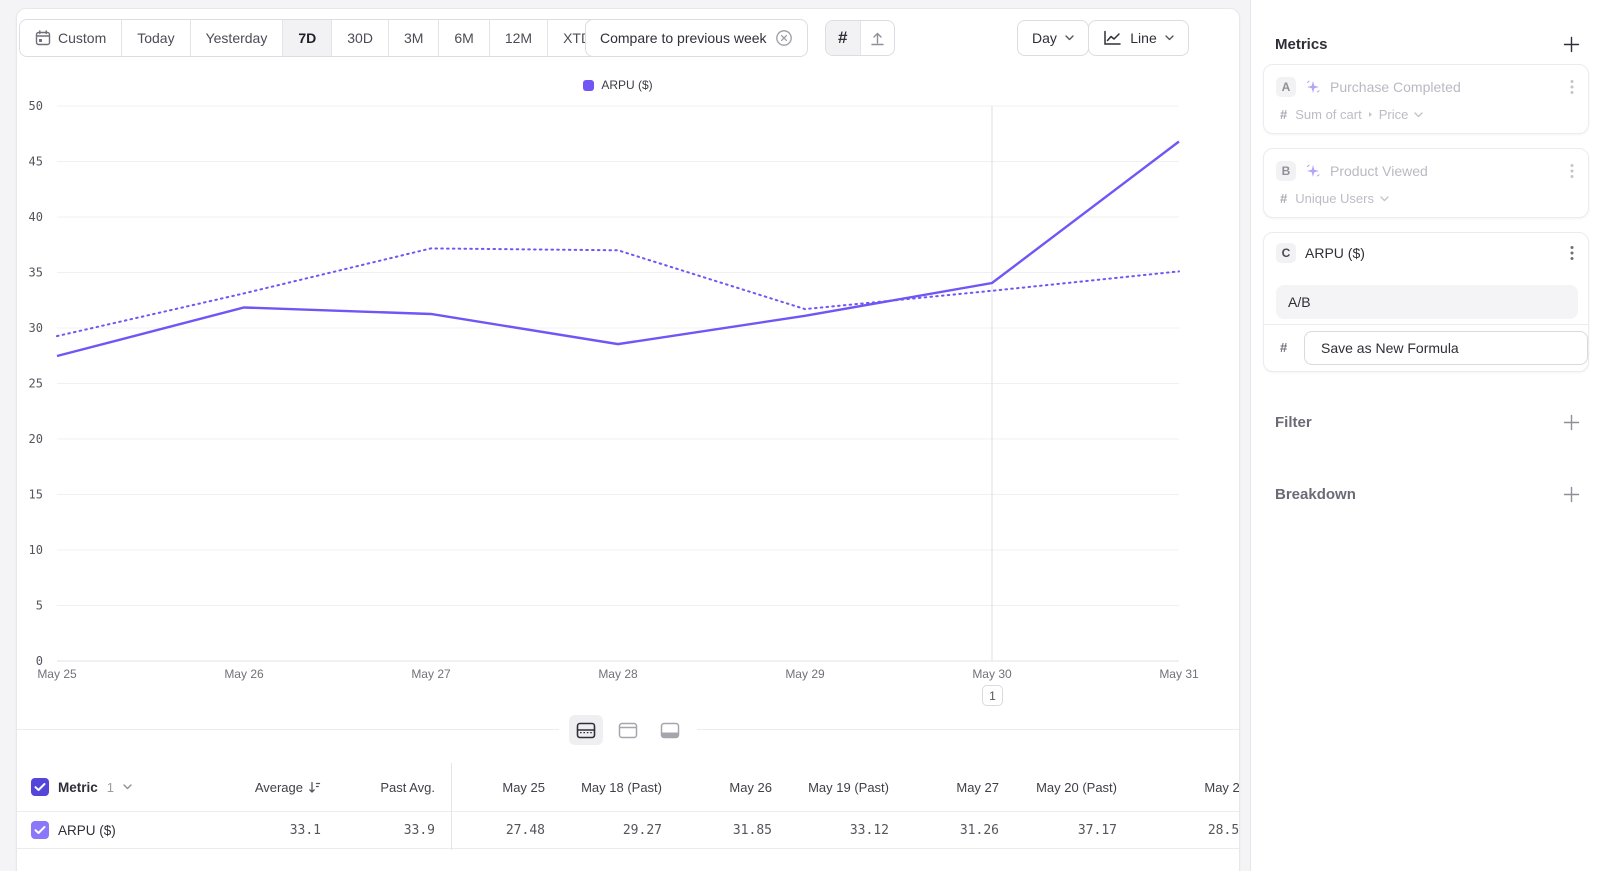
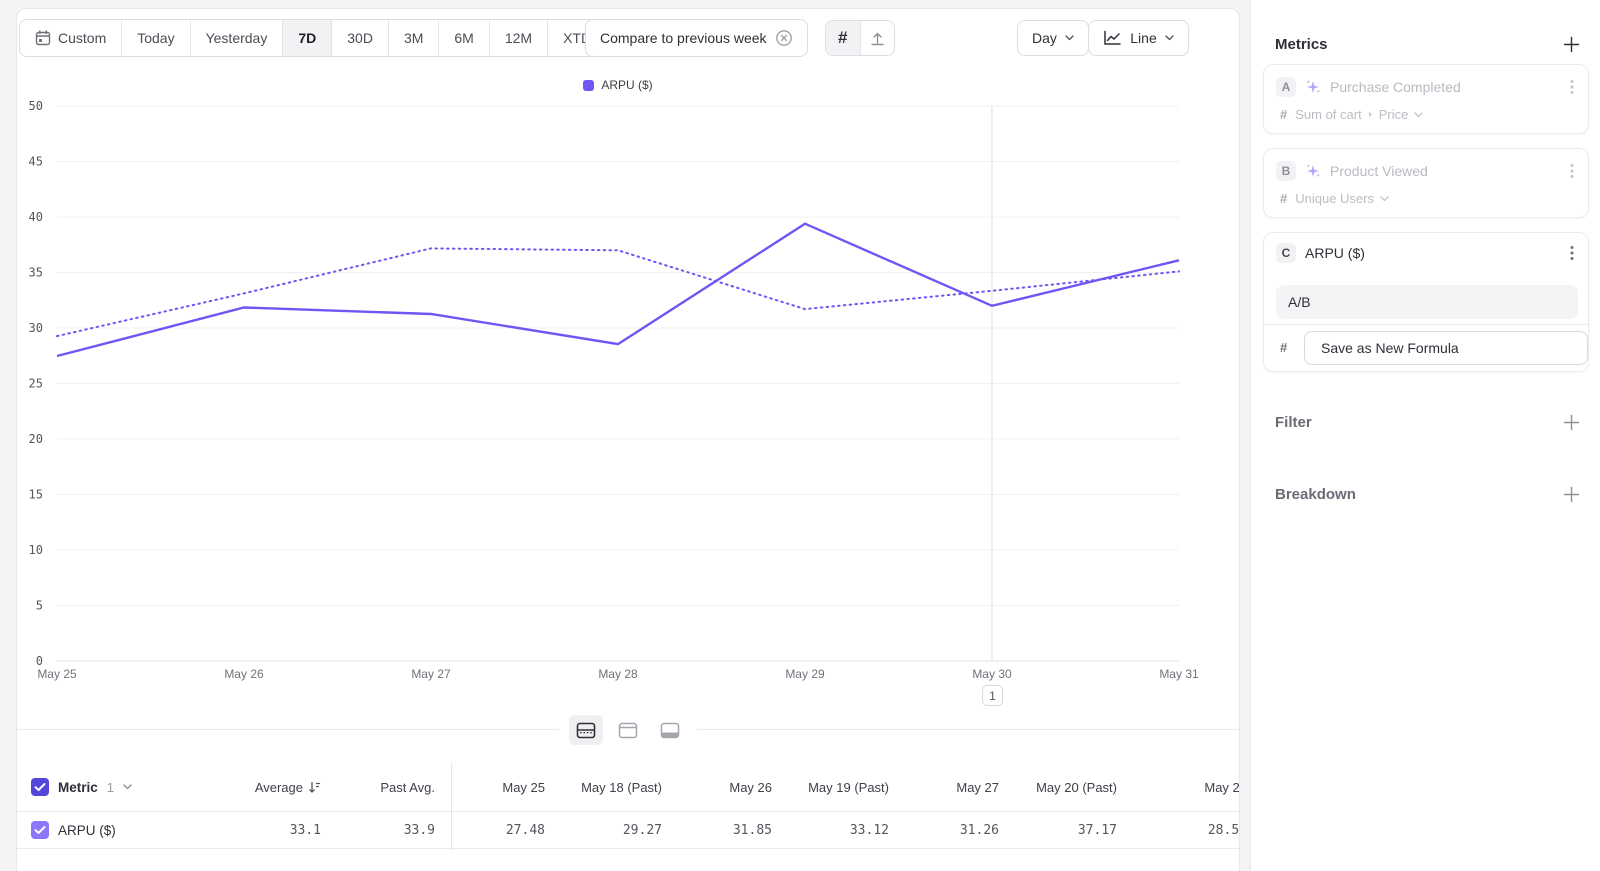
ARPU ($)/May 29: 31.1 -> 39.4
ARPU ($)/May 30: 34.0 -> 32.0
ARPU ($)/May 31: 46.8 -> 36.1
